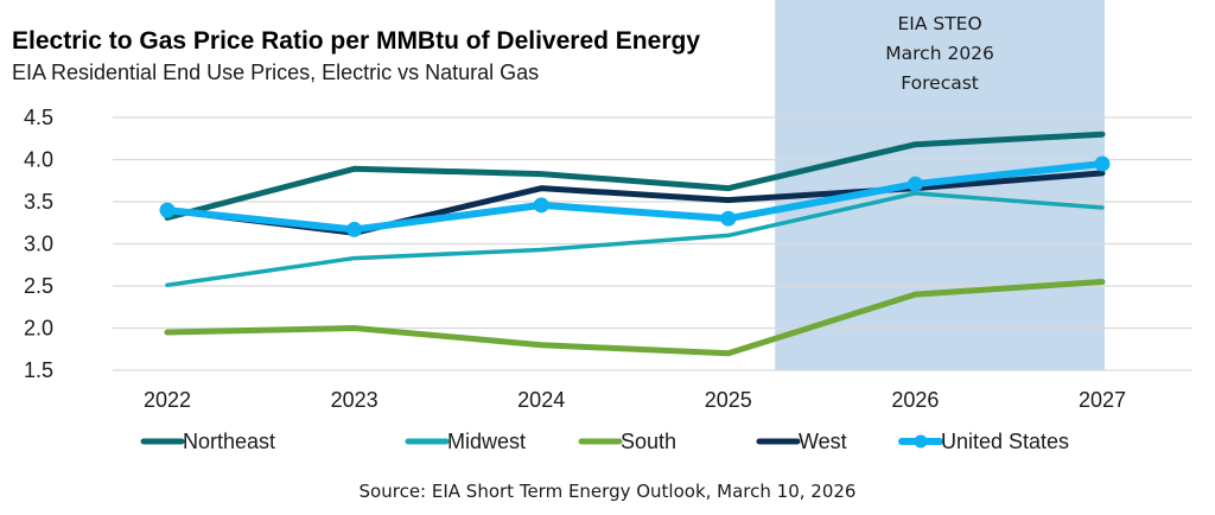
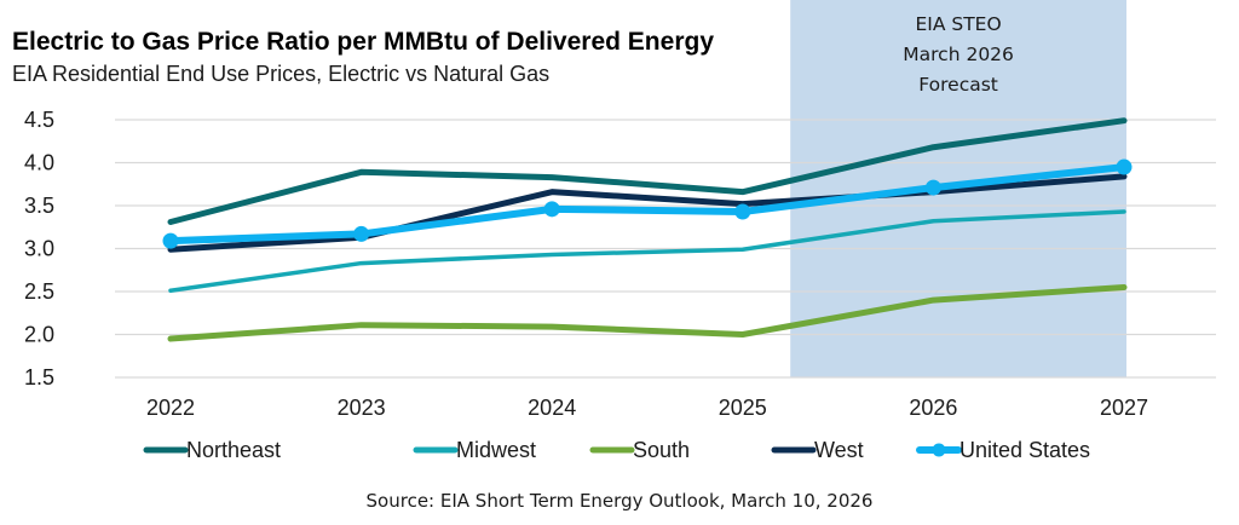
West/2022: 3.4 -> 3.0
United States/2022: 3.4 -> 3.1
South/2023: 2.0 -> 2.1
South/2024: 1.8 -> 2.1
Midwest/2025: 3.1 -> 3.0
South/2025: 1.7 -> 2.0
United States/2025: 3.3 -> 3.4
Midwest/2026: 3.6 -> 3.3
Northeast/2027: 4.3 -> 4.5
